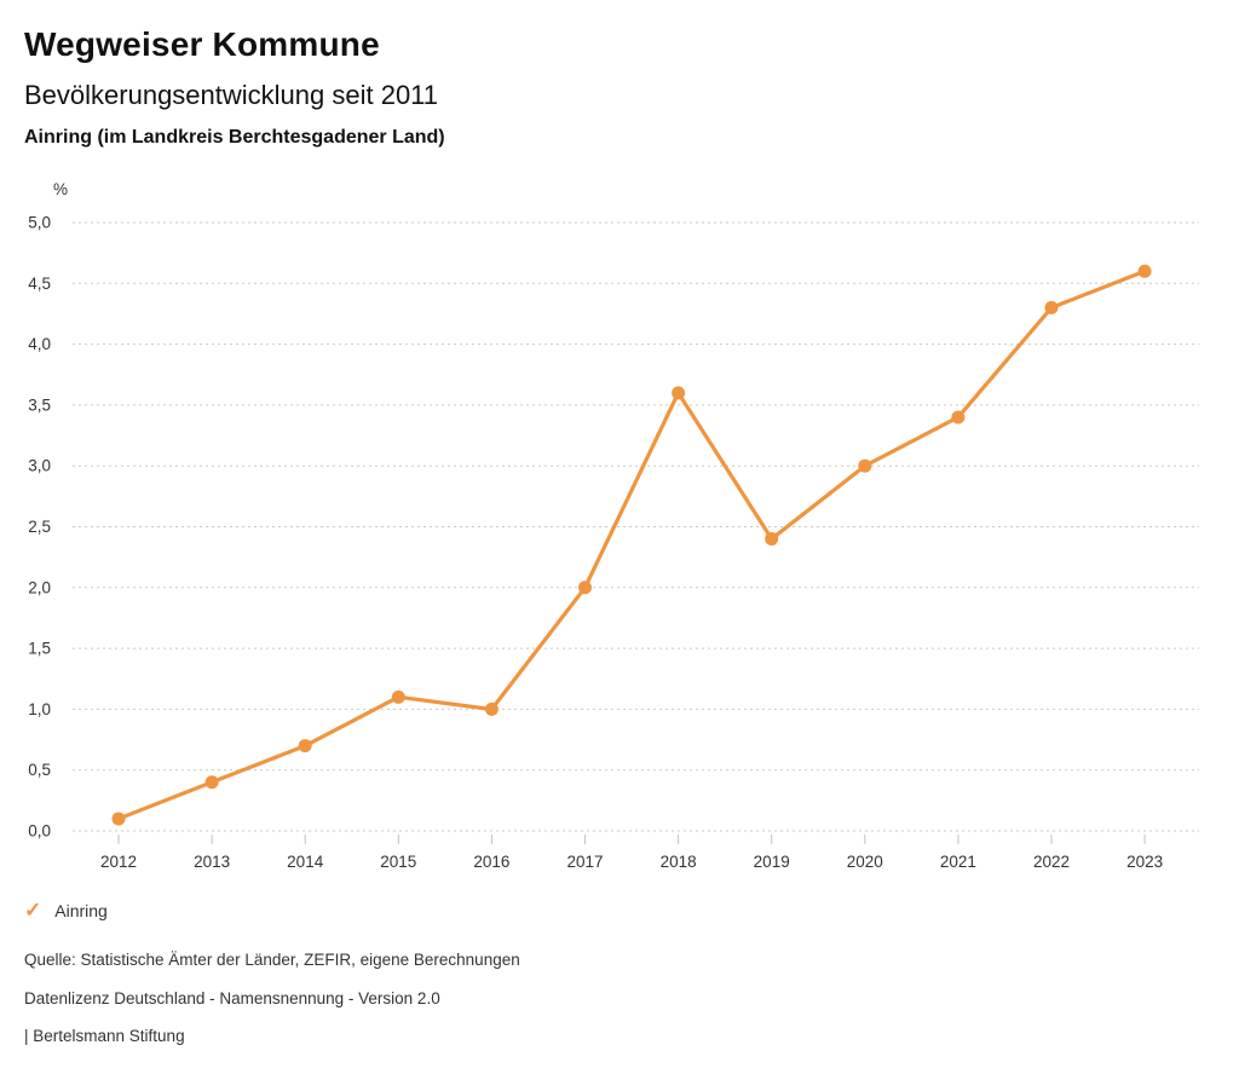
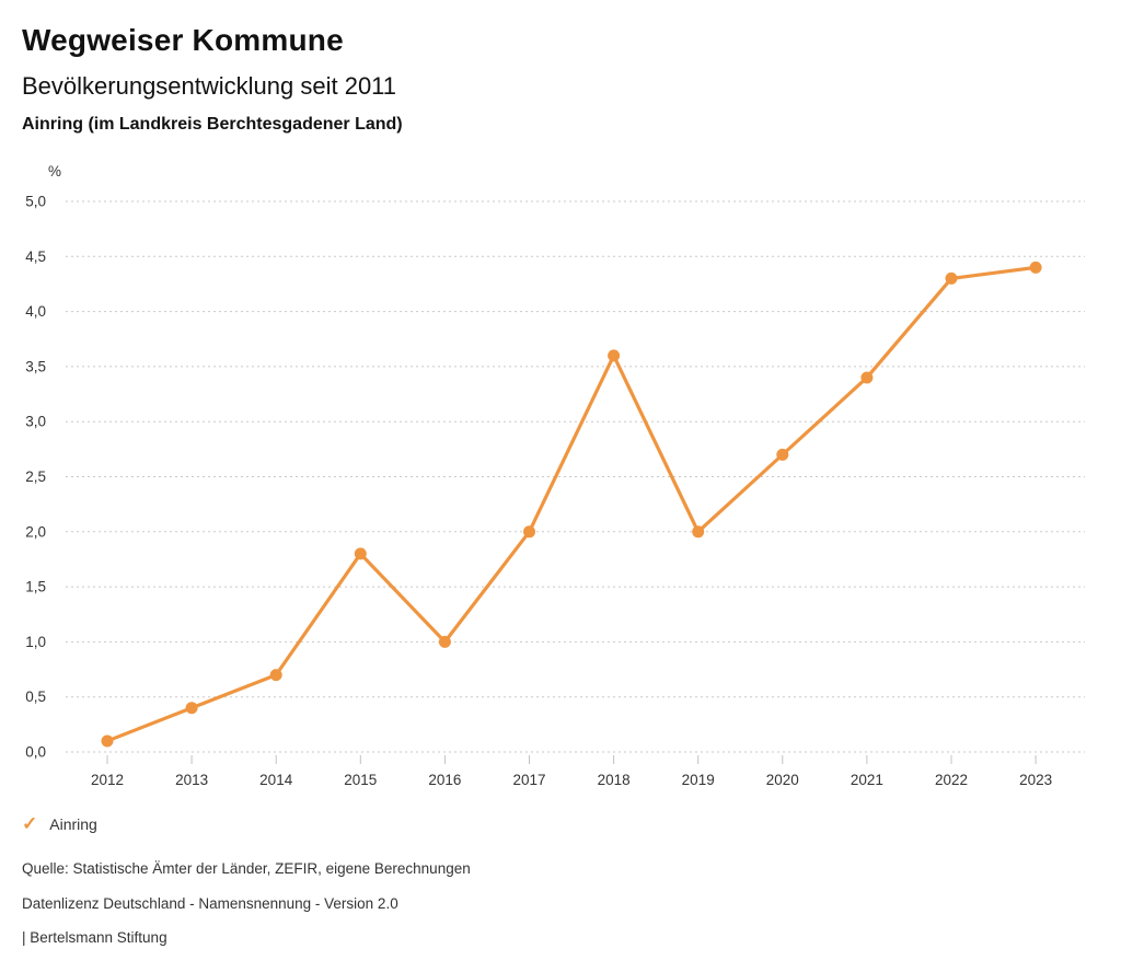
2015: 1,1 -> 1,8
2019: 2,4 -> 2,0
2020: 3,0 -> 2,7
2023: 4,6 -> 4,4
